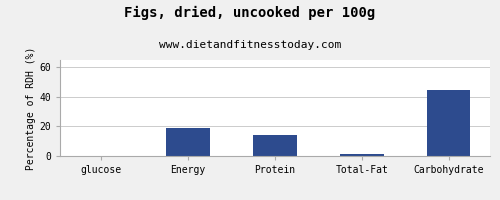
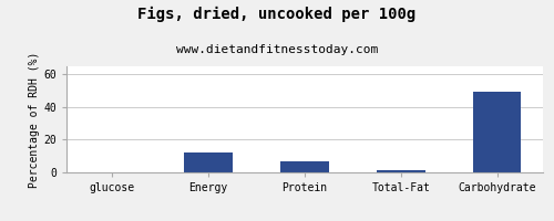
Energy: 19 -> 12
Protein: 14 -> 6
Carbohydrate: 45 -> 50
